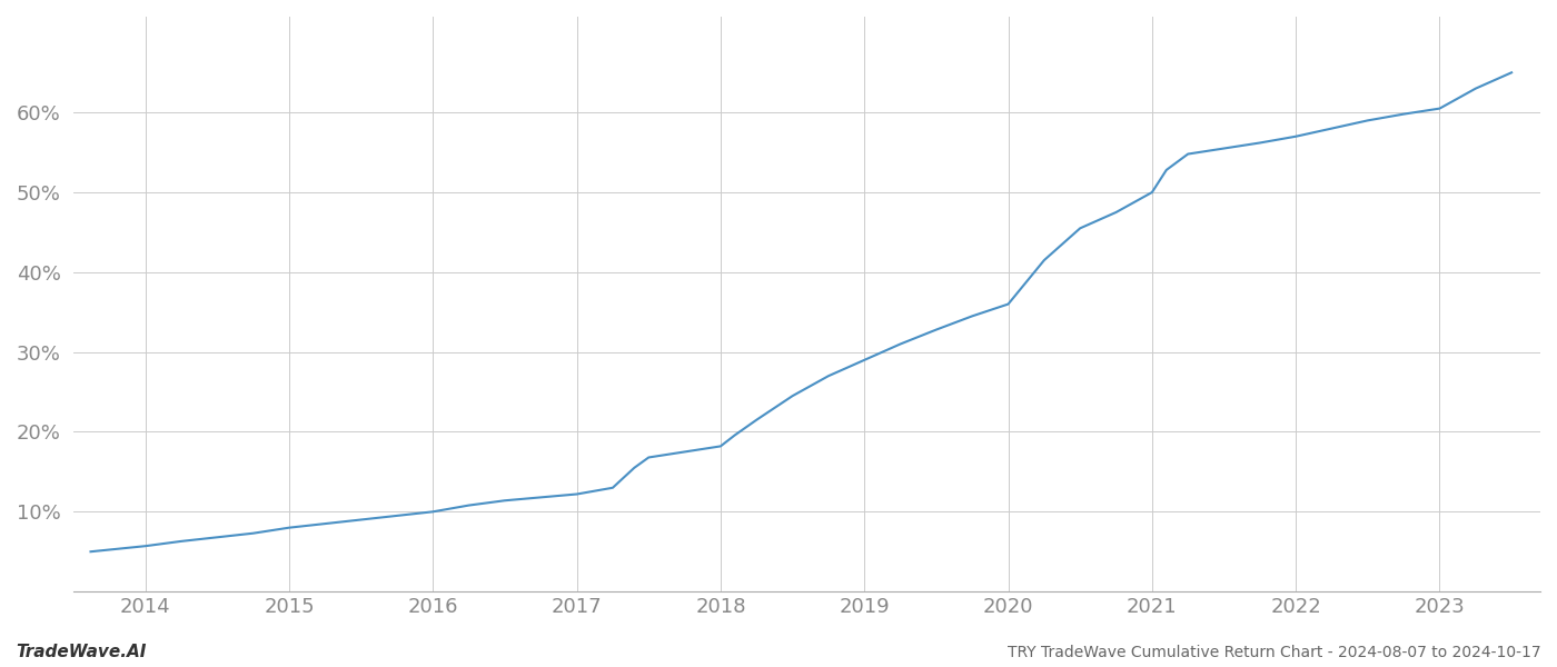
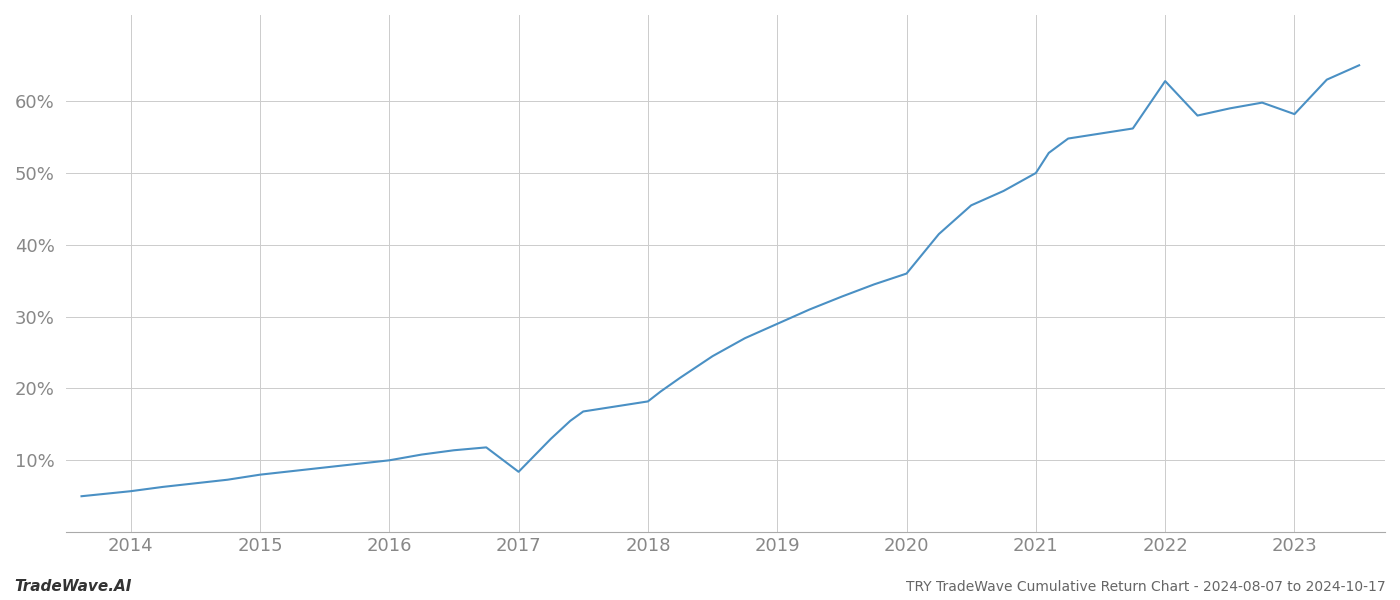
2017: 12.2% -> 8.4%
2022: 57.0% -> 62.8%
2023: 60.5% -> 58.2%
